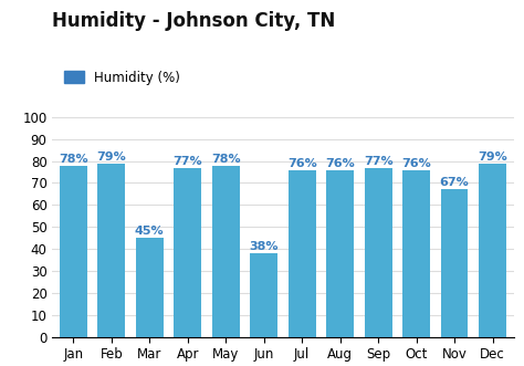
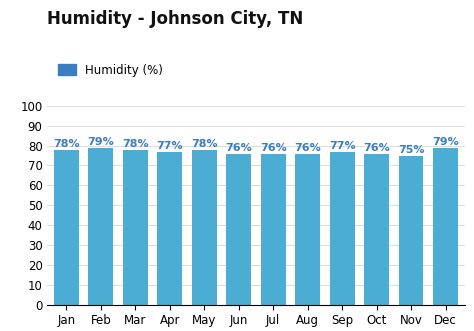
Mar: 45% -> 78%
Jun: 38% -> 76%
Nov: 67% -> 75%
